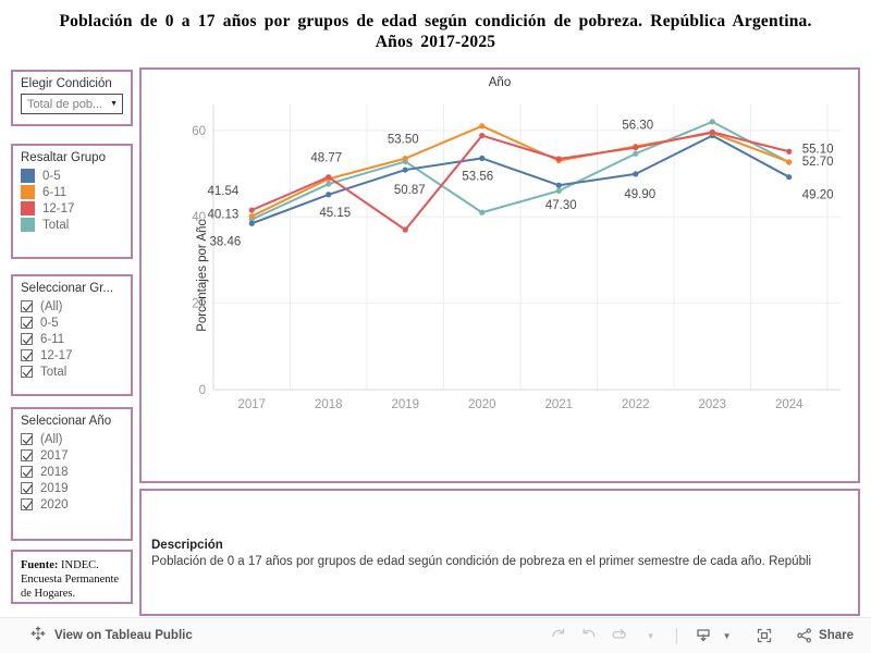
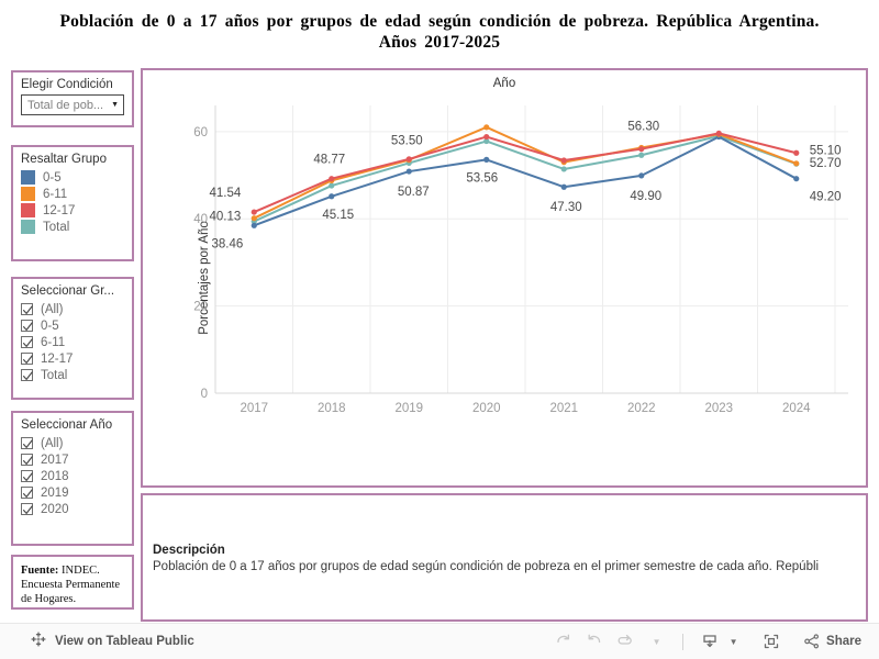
12-17/2019: 37 -> 54
Total/2020: 41 -> 58
Total/2021: 46 -> 51
Total/2023: 62 -> 59
